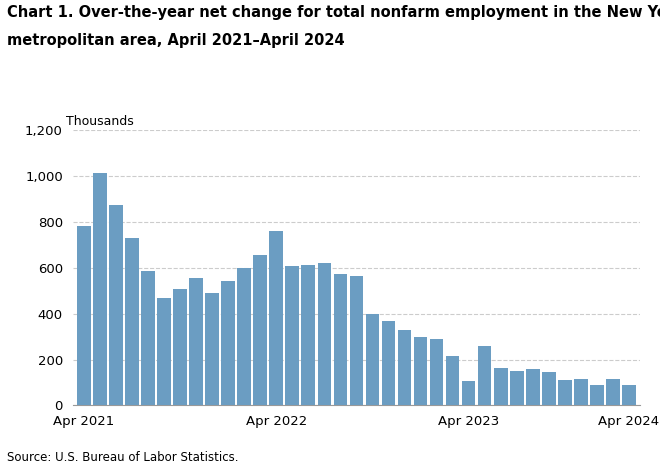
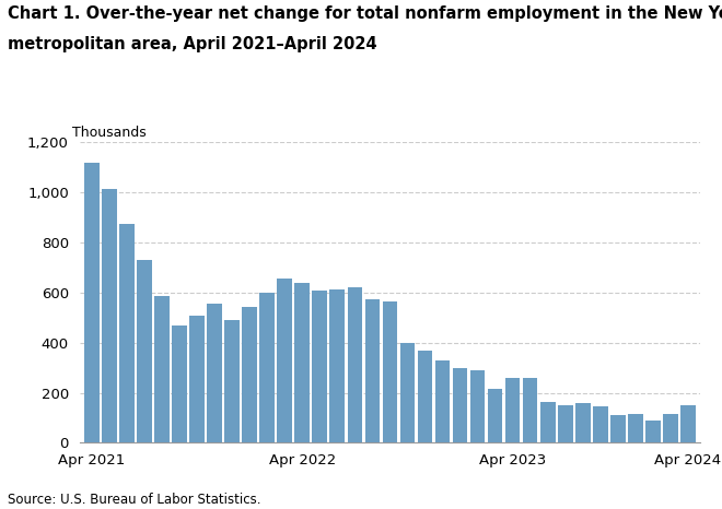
Apr 2021: 785 -> 1,120
Apr 2022: 760 -> 640
Apr 2023: 105 -> 260
Apr 2024: 90 -> 150
